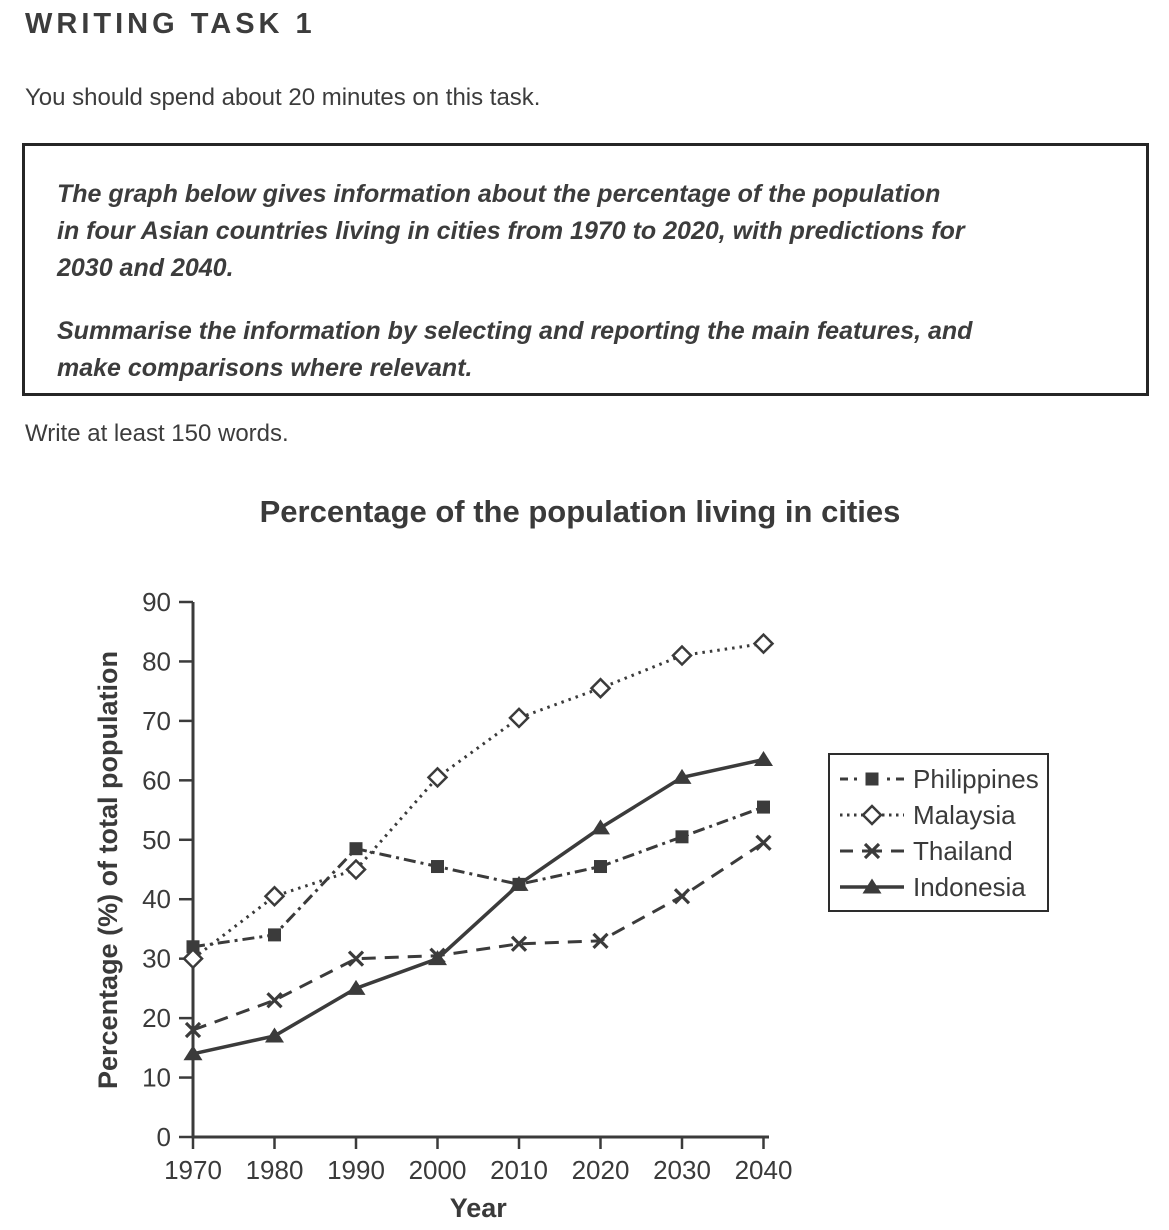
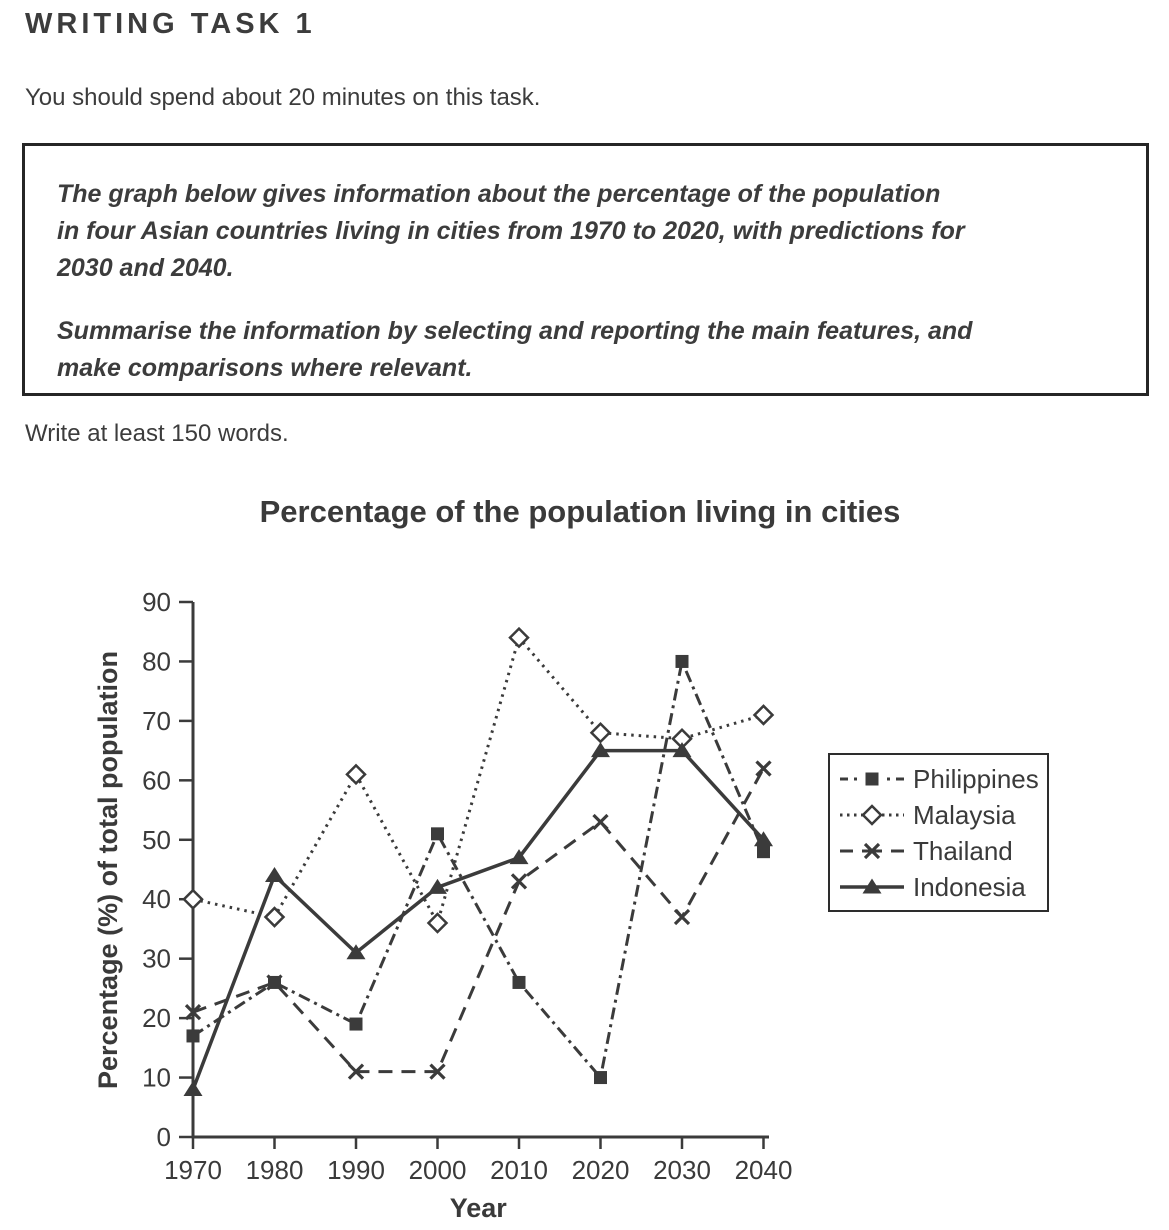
Philippines/1970: 32 -> 17
Malaysia/1970: 30 -> 40
Thailand/1970: 18 -> 21
Indonesia/1970: 14 -> 8
Philippines/1980: 34 -> 26
Malaysia/1980: 40 -> 37
Thailand/1980: 23 -> 26
Indonesia/1980: 17 -> 44
Philippines/1990: 48 -> 19
Malaysia/1990: 45 -> 61
Thailand/1990: 30 -> 11
Indonesia/1990: 25 -> 31
Philippines/2000: 46 -> 51
Malaysia/2000: 60 -> 36
Thailand/2000: 30 -> 11
Indonesia/2000: 30 -> 42
Philippines/2010: 42 -> 26
Malaysia/2010: 70 -> 84
Thailand/2010: 32 -> 43
Indonesia/2010: 42 -> 47
Philippines/2020: 46 -> 10
Malaysia/2020: 76 -> 68
Thailand/2020: 33 -> 53
Indonesia/2020: 52 -> 65
Philippines/2030: 50 -> 80
Malaysia/2030: 81 -> 67
Thailand/2030: 40 -> 37
Indonesia/2030: 60 -> 65
Philippines/2040: 56 -> 48
Malaysia/2040: 83 -> 71
Thailand/2040: 50 -> 62
Indonesia/2040: 64 -> 50
